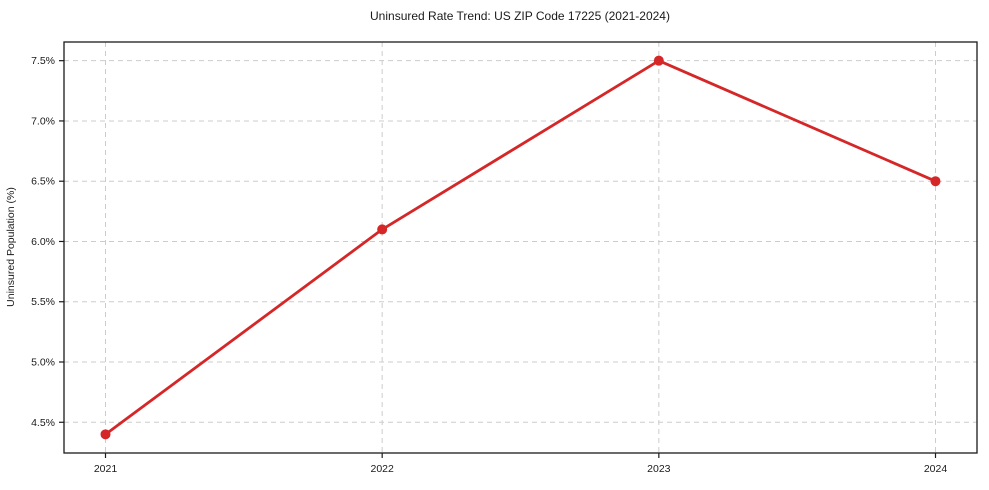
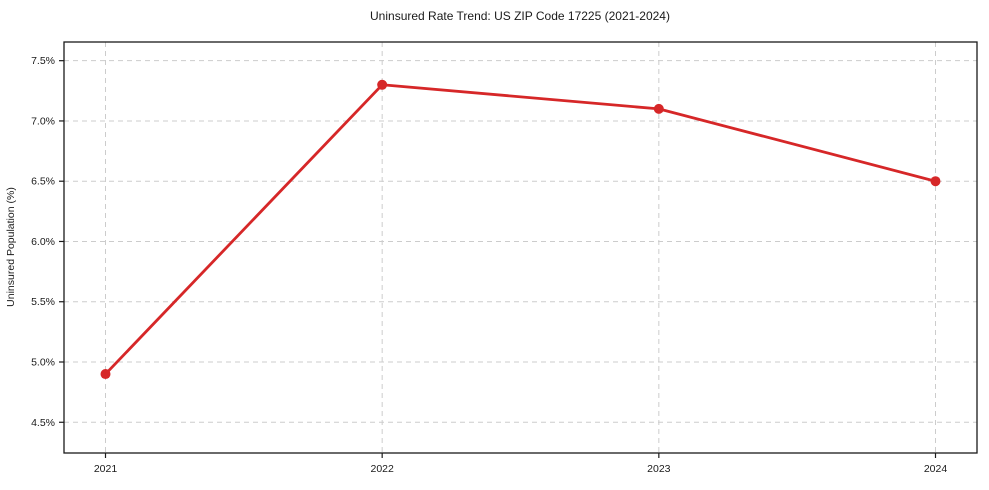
2021: 4.4% -> 4.9%
2022: 6.1% -> 7.3%
2023: 7.5% -> 7.1%
